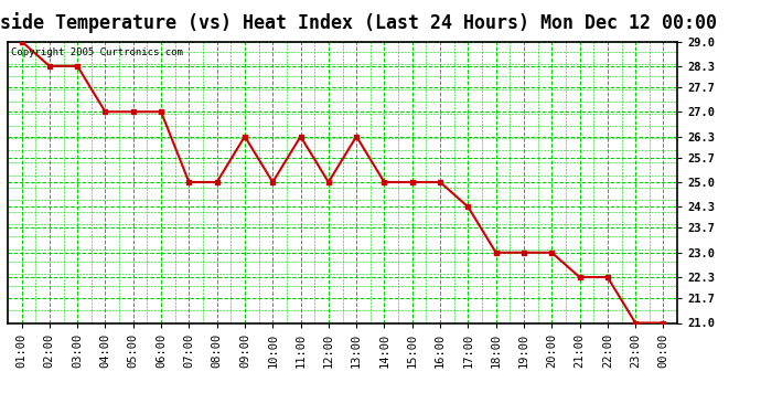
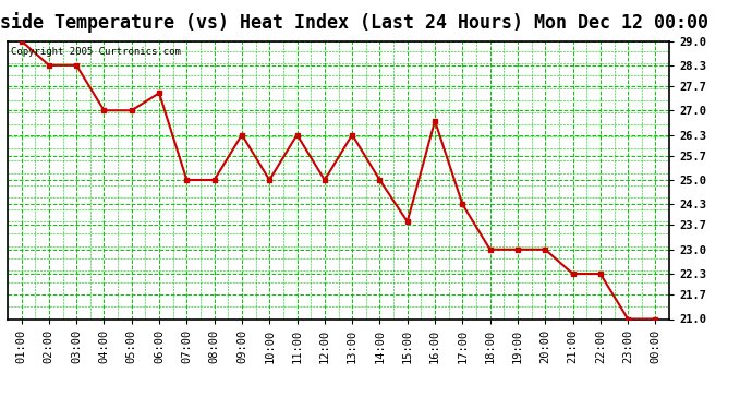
06:00: 27.0 -> 27.5
15:00: 25.0 -> 23.8
16:00: 25.0 -> 26.7
